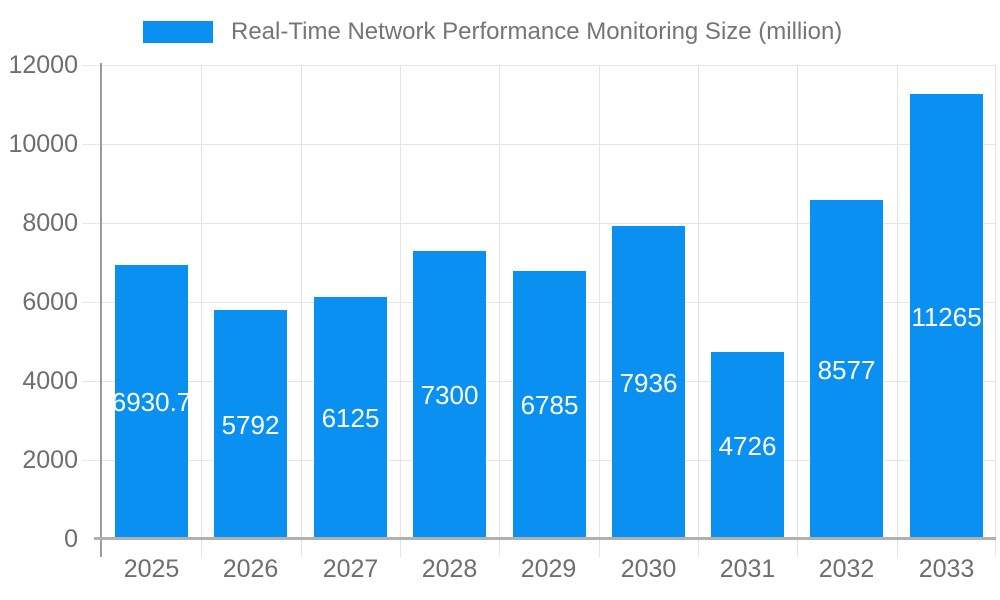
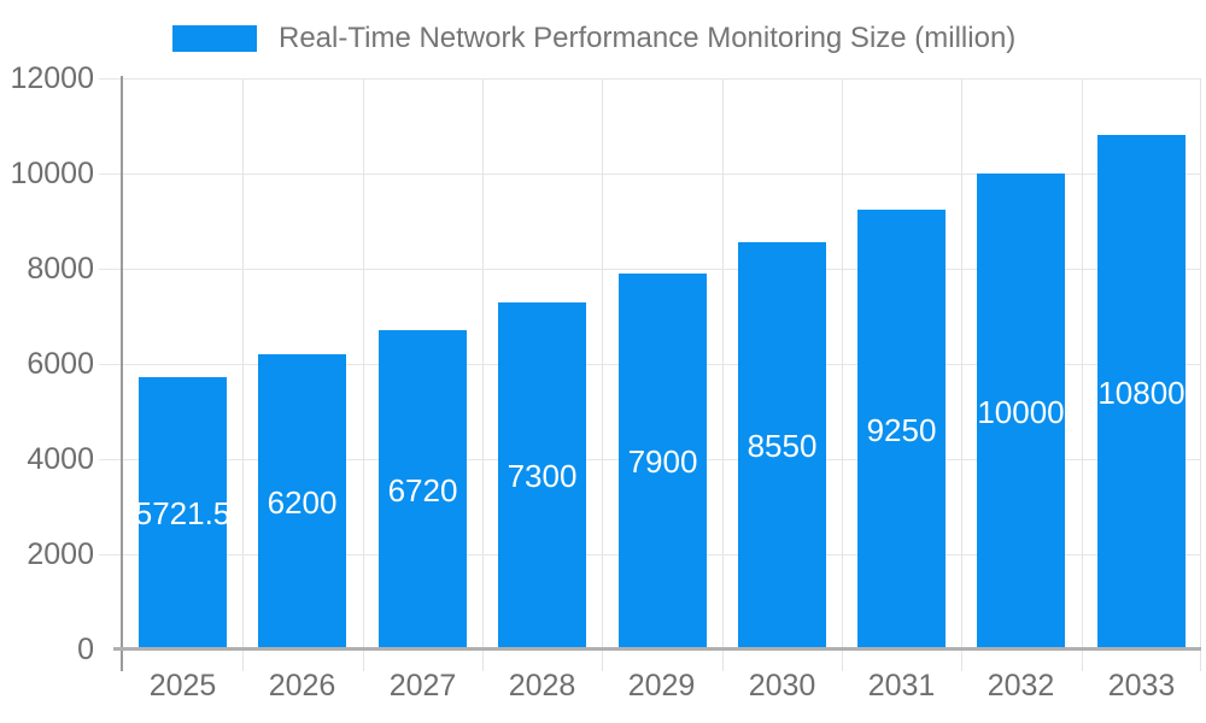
2025: 6930.7 -> 5721.5
2026: 5792 -> 6200
2027: 6125 -> 6720
2029: 6785 -> 7900
2030: 7936 -> 8550
2031: 4726 -> 9250
2032: 8577 -> 10000
2033: 11265 -> 10800
